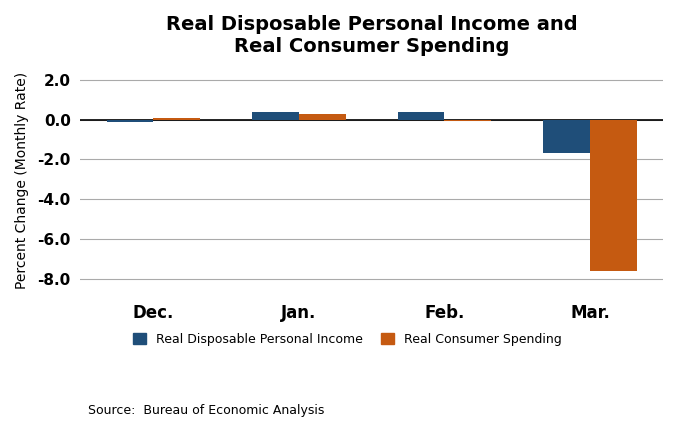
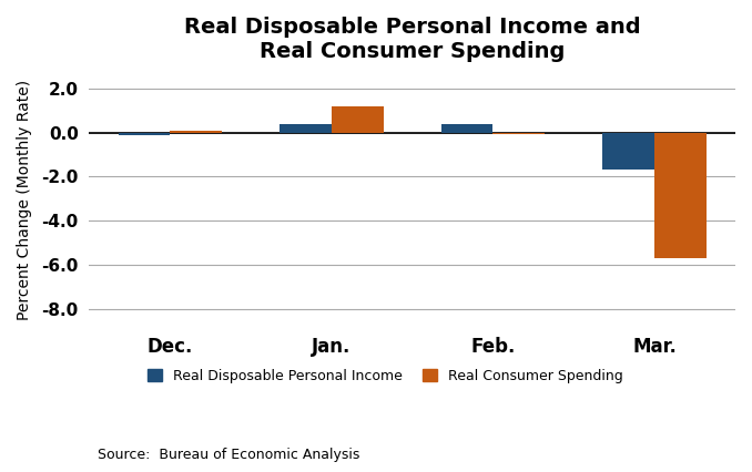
Real Consumer Spending/Jan.: 0.3 -> 1.2
Real Consumer Spending/Mar.: -7.6 -> -5.7
